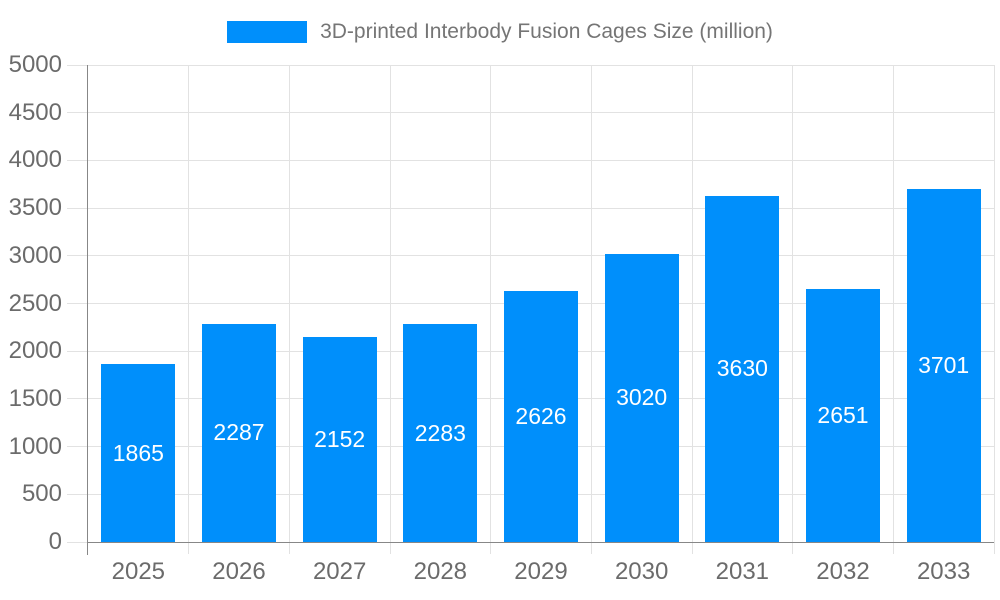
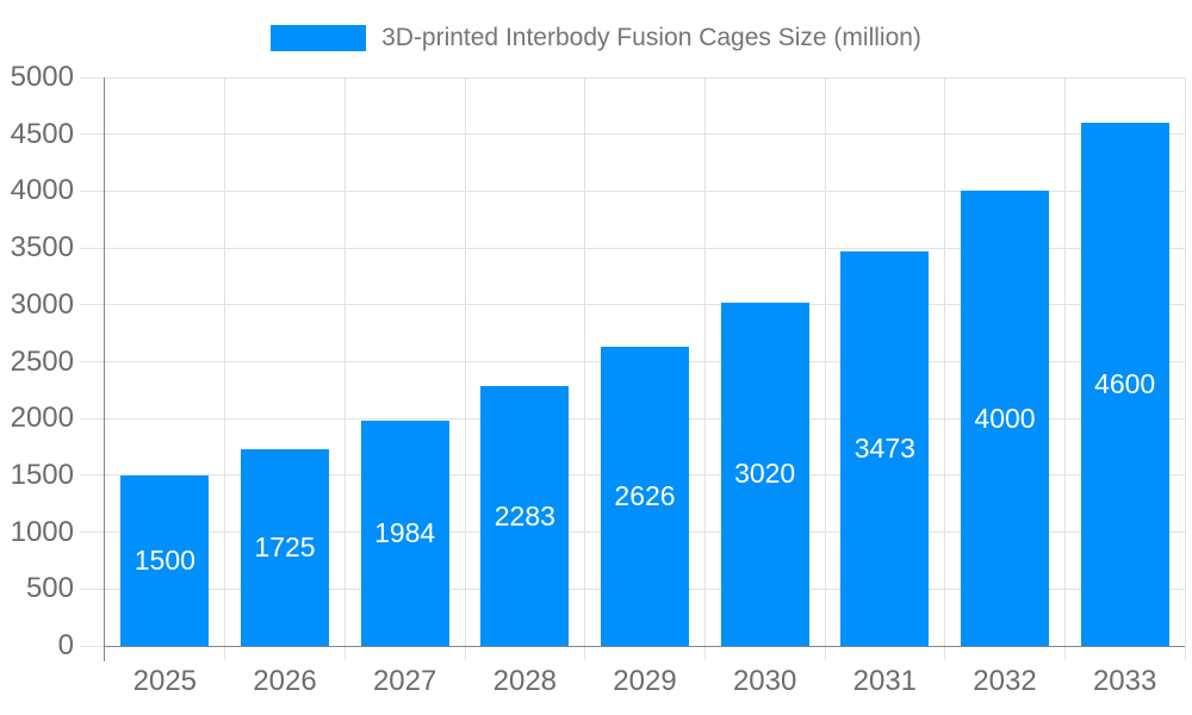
2025: 1865 -> 1500
2026: 2287 -> 1725
2027: 2152 -> 1984
2031: 3630 -> 3473
2032: 2651 -> 4000
2033: 3701 -> 4600
